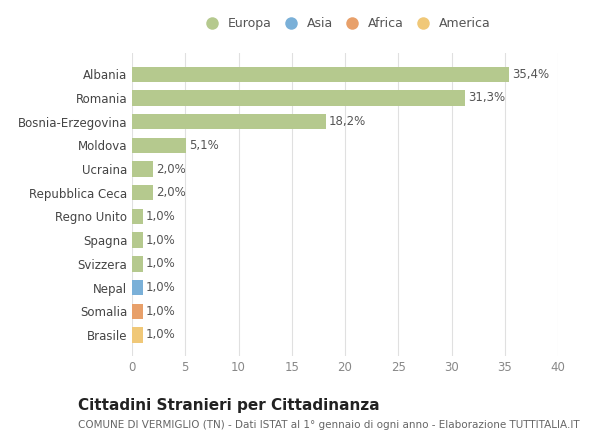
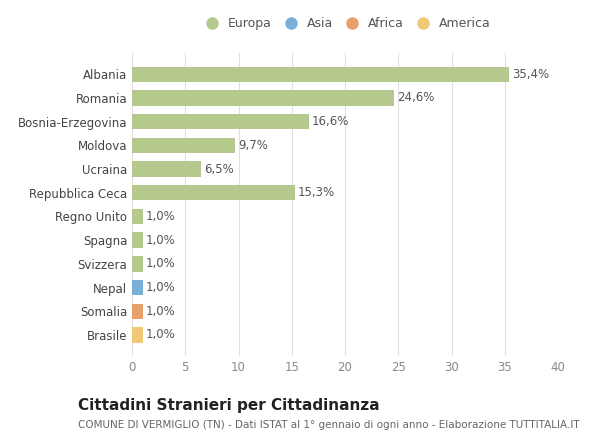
Romania: 31,3% -> 24,6%
Bosnia-Erzegovina: 18,2% -> 16,6%
Moldova: 5,1% -> 9,7%
Ucraina: 2,0% -> 6,5%
Repubblica Ceca: 2,0% -> 15,3%
